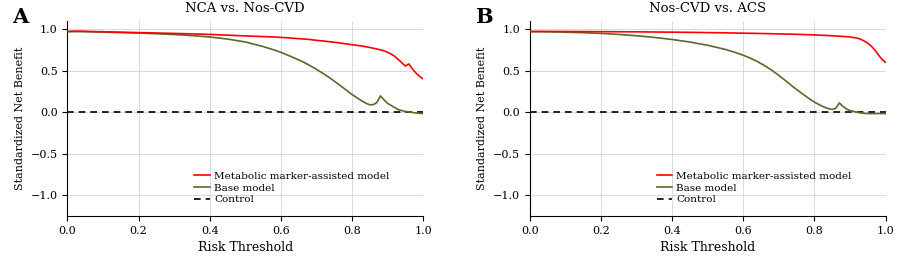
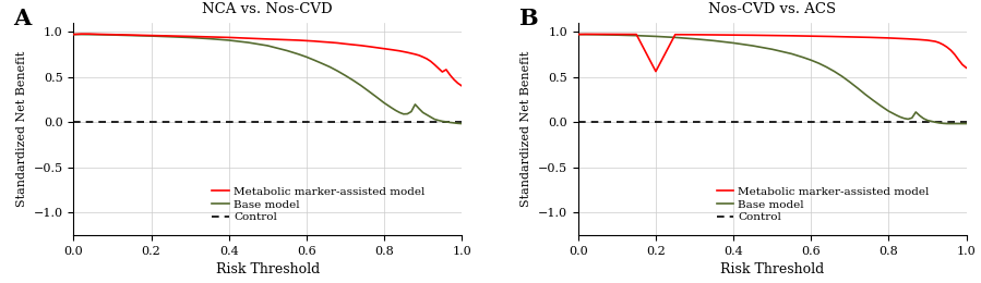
Nos-CVD vs. ACS/Metabolic marker-assisted model/0.2: 0.97 -> 0.56
